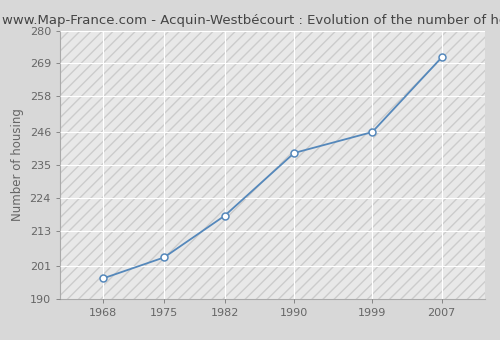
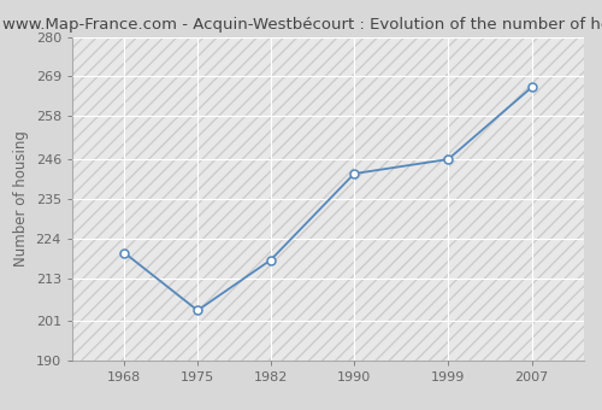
1968: 197 -> 220
1990: 239 -> 242
2007: 271 -> 266
